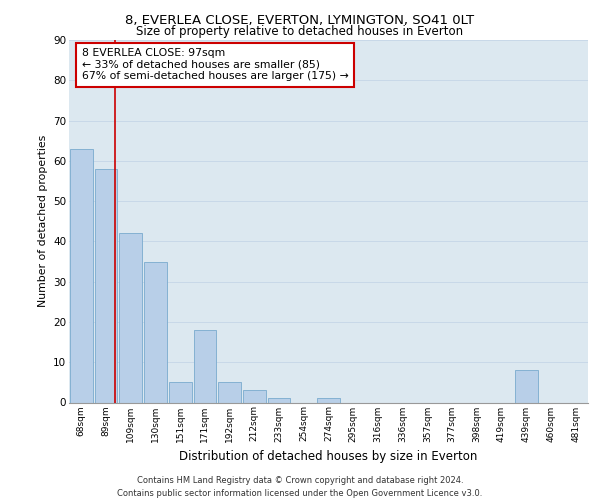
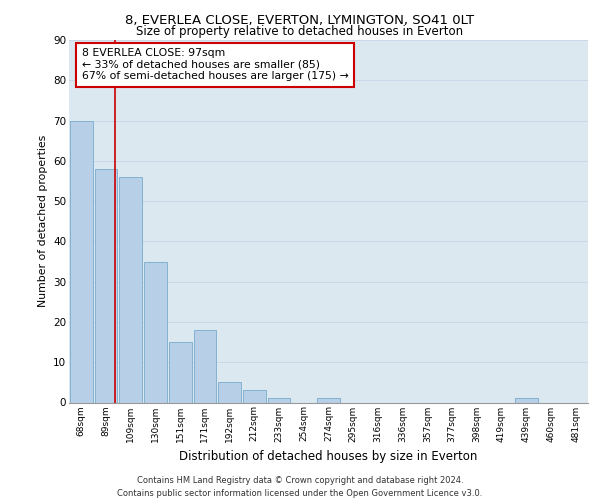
68sqm: 63 -> 70
109sqm: 42 -> 56
151sqm: 5 -> 15
439sqm: 8 -> 1
